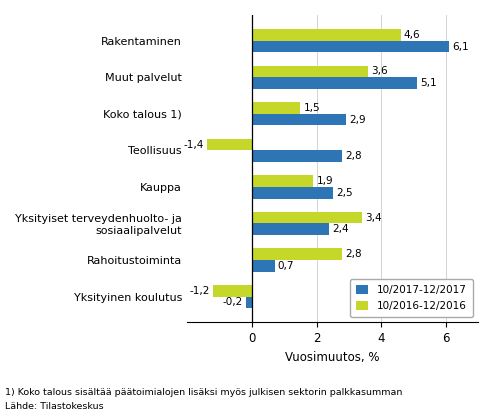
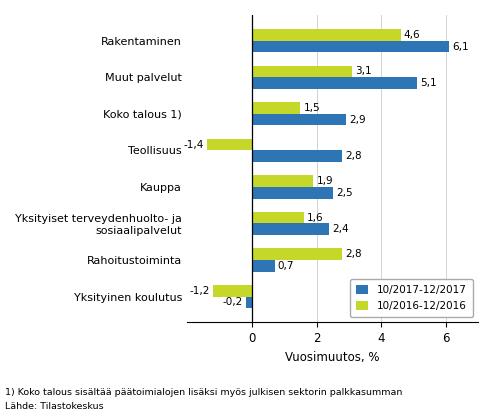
10/2016-12/2016/Muut palvelut: 3,6 -> 3,1
10/2016-12/2016/Yksityiset terveydenhuolto- ja sosiaalipalvelut: 3,4 -> 1,6
